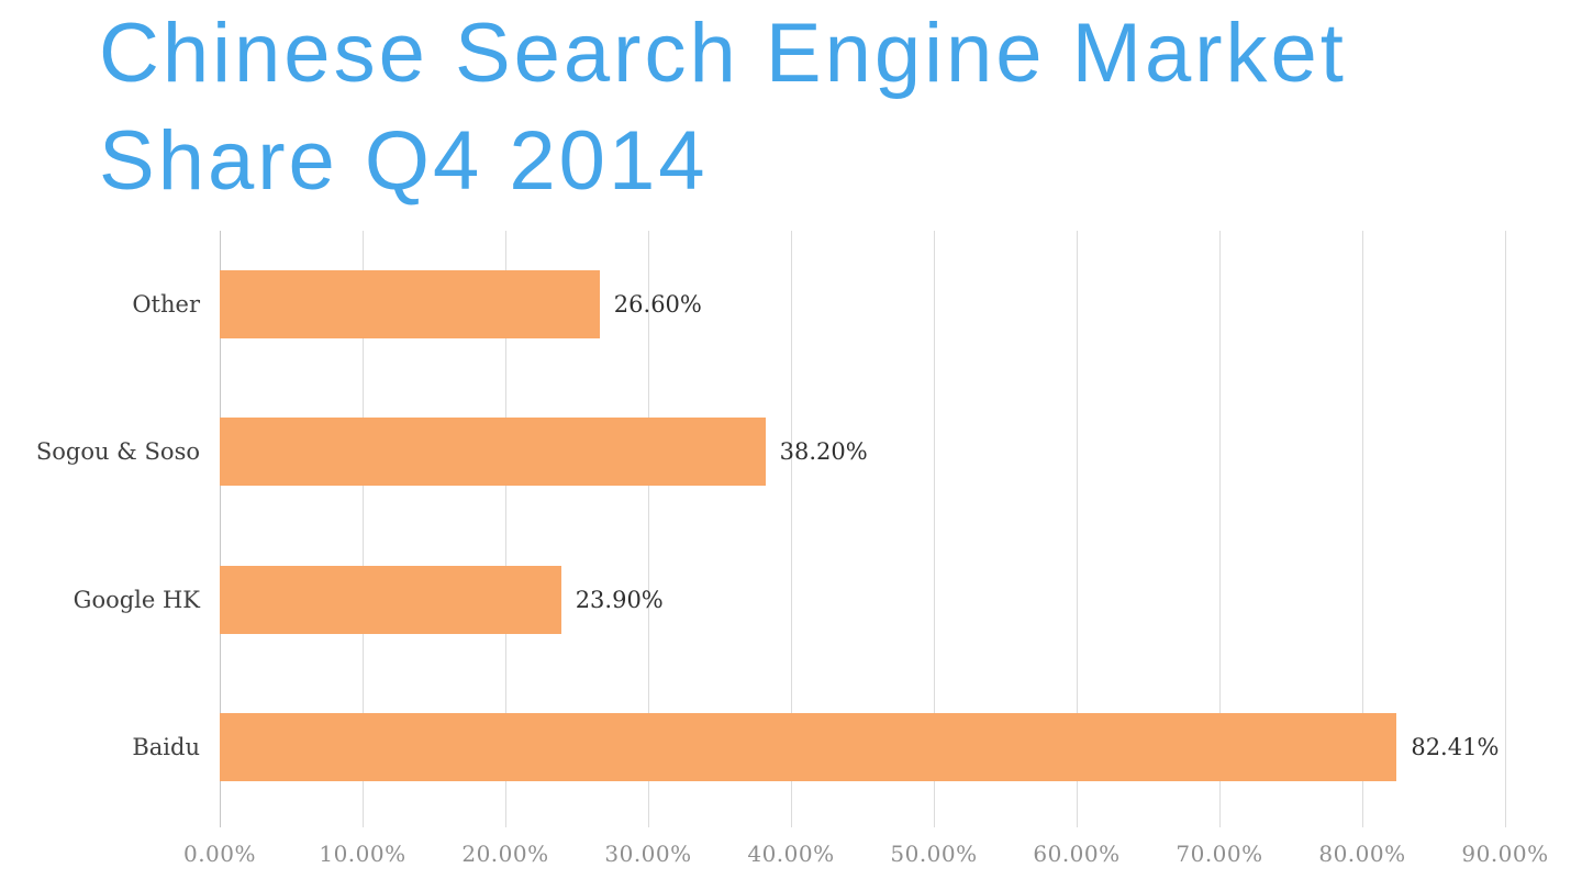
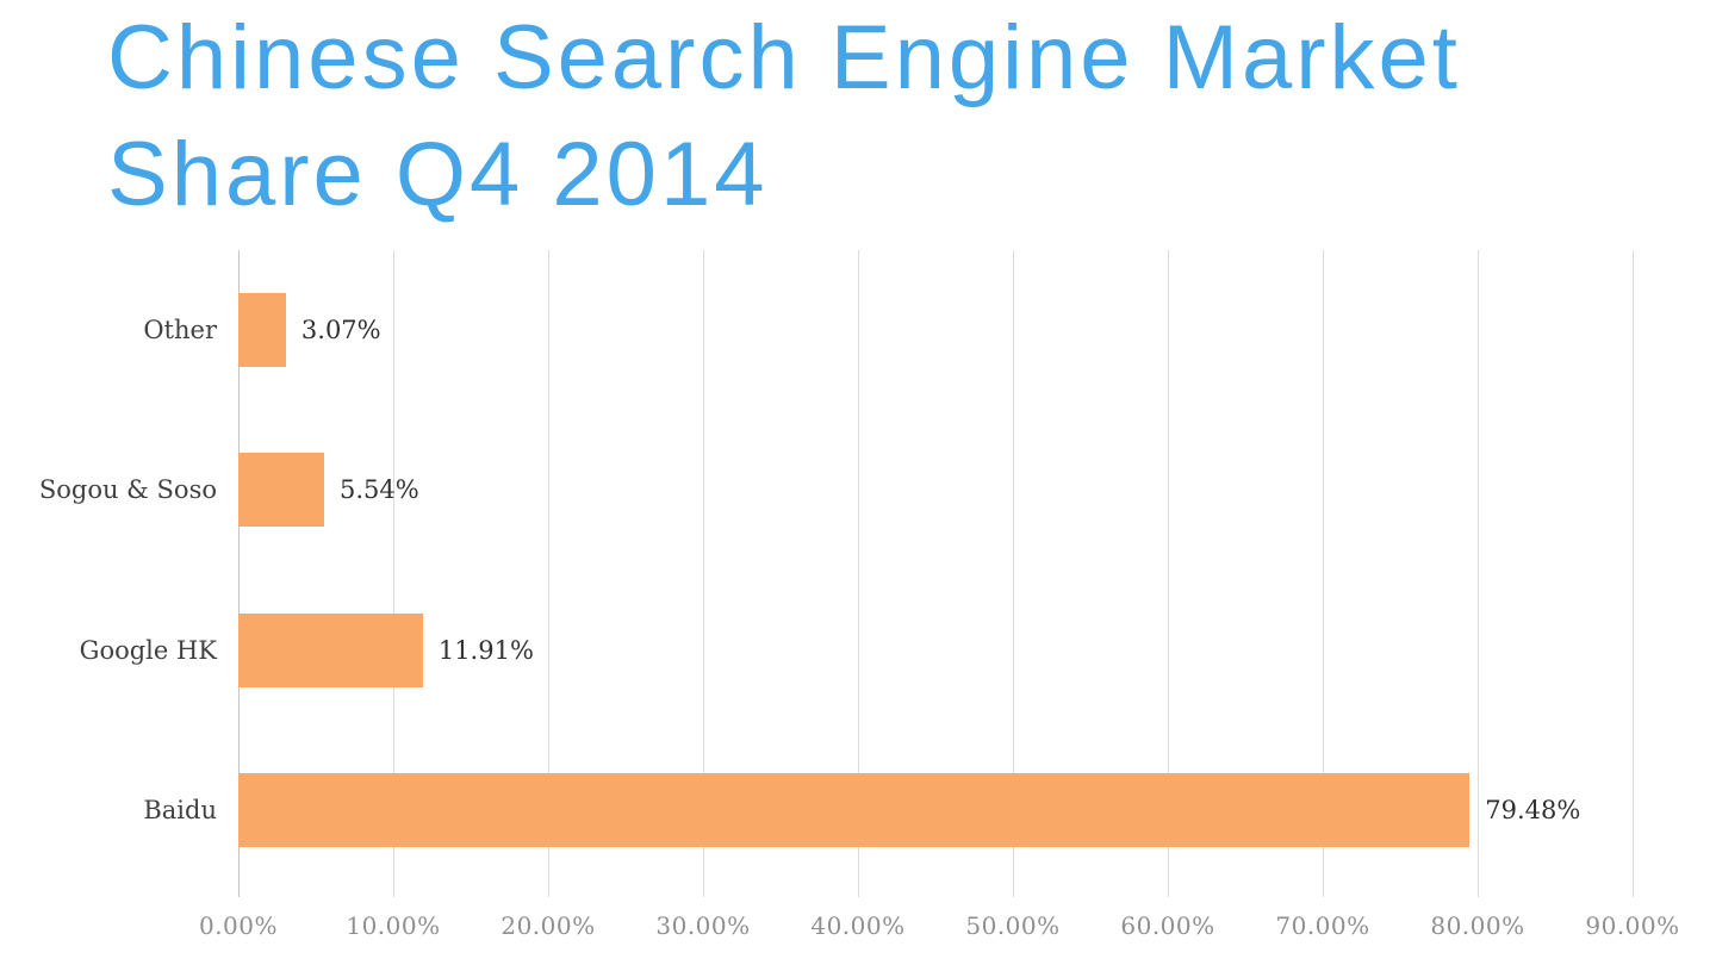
Other: 26.60% -> 3.07%
Sogou & Soso: 38.20% -> 5.54%
Google HK: 23.90% -> 11.91%
Baidu: 82.41% -> 79.48%
